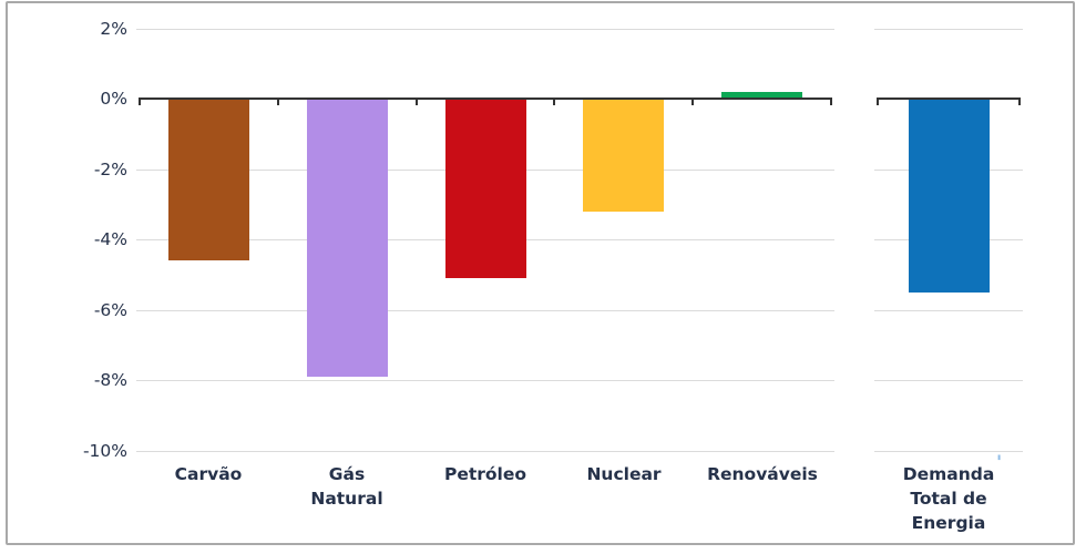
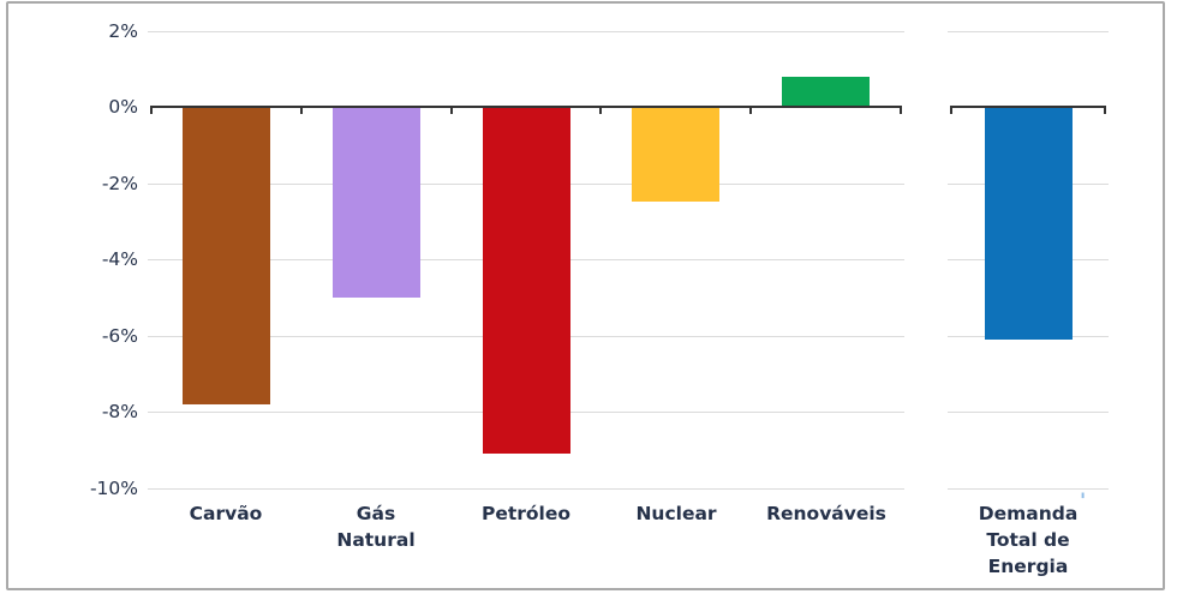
Carvão: -4.6% -> -7.8%
Gás Natural: -7.9% -> -5.0%
Petróleo: -5.1% -> -9.1%
Nuclear: -3.2% -> -2.5%
Renováveis: 0.2% -> 0.8%
Demanda Total de Energia: -5.5% -> -6.1%
